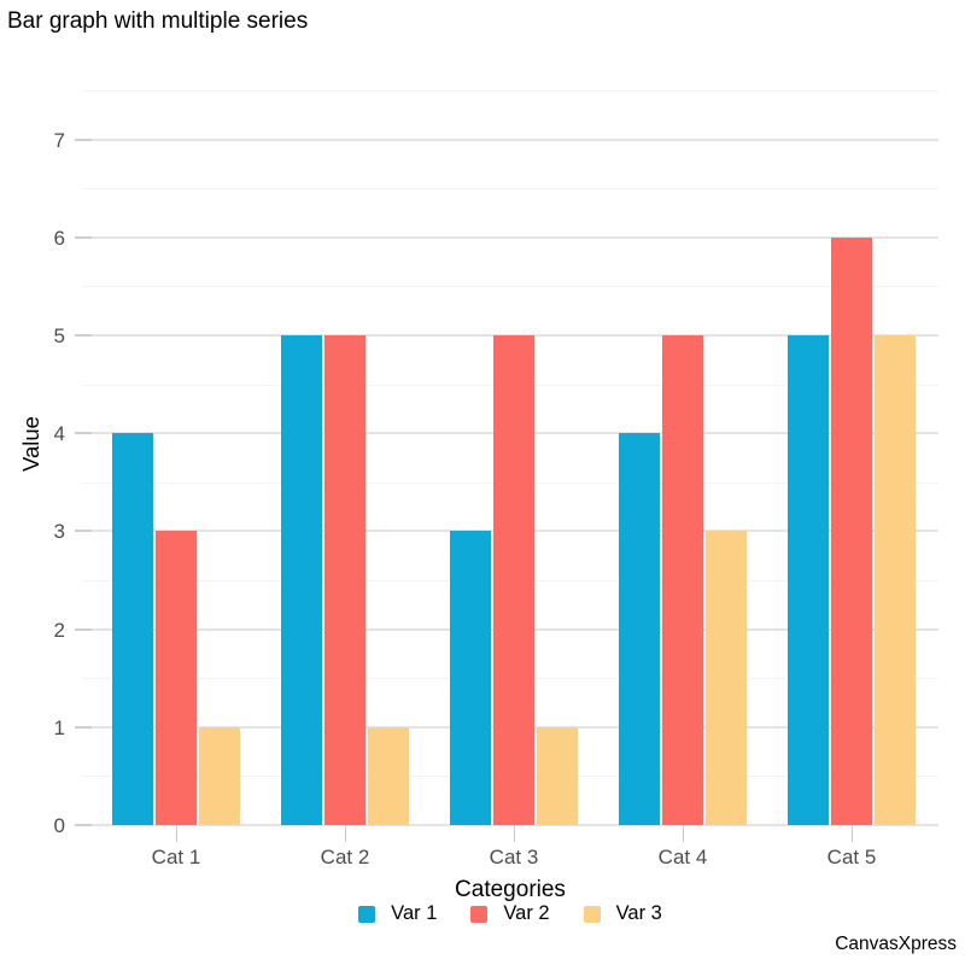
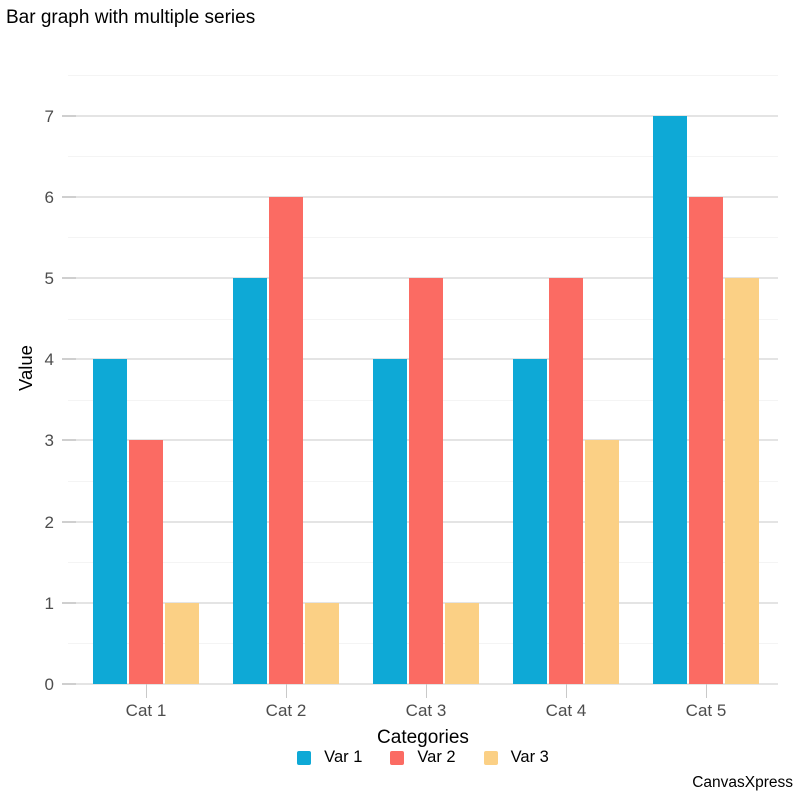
Var 2/Cat 2: 5 -> 6
Var 1/Cat 3: 3 -> 4
Var 1/Cat 5: 5 -> 7
